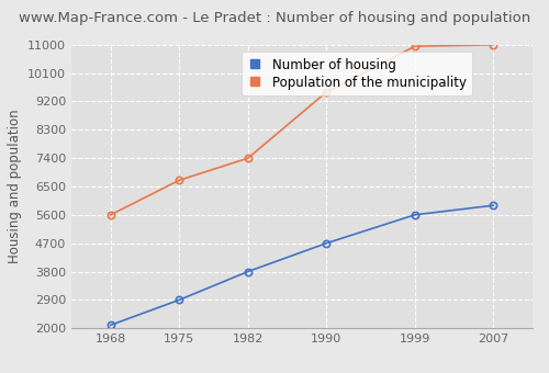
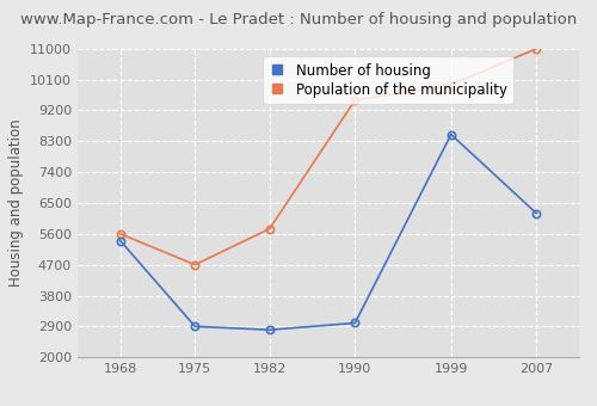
Number of housing/1968: 2100 -> 5400
Population of the municipality/1975: 6700 -> 4700
Number of housing/1982: 3800 -> 2800
Population of the municipality/1982: 7400 -> 5750
Number of housing/1990: 4700 -> 3000
Number of housing/1999: 5600 -> 8500
Population of the municipality/1999: 10950 -> 9950
Number of housing/2007: 5900 -> 6200
